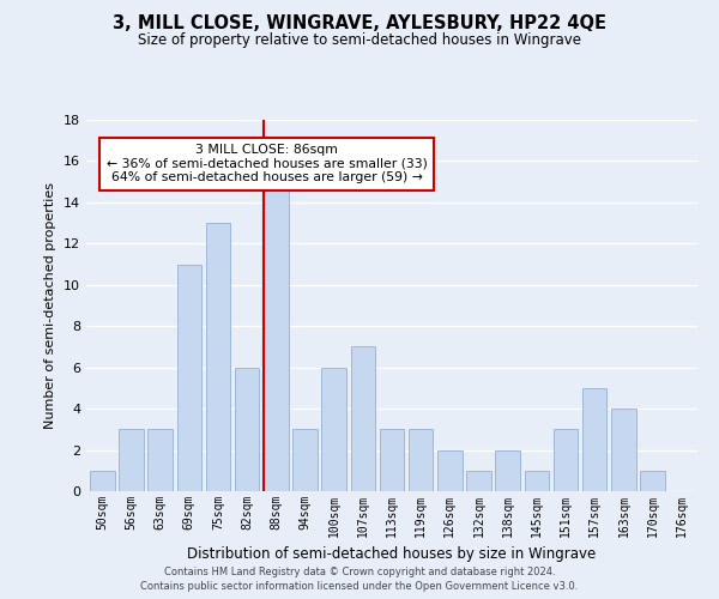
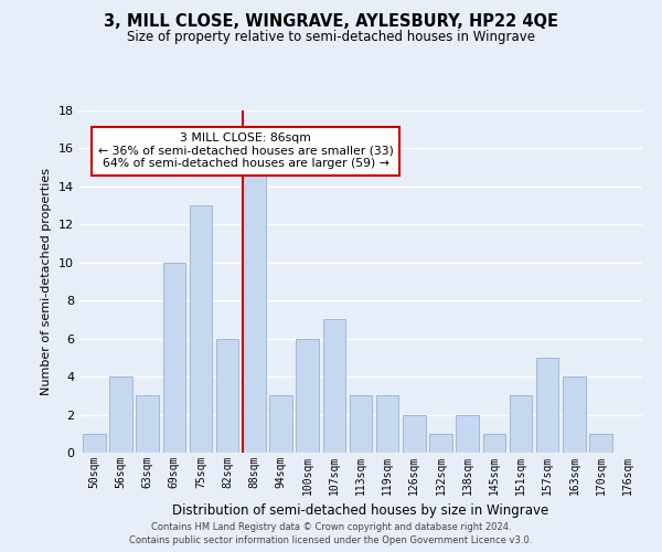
56sqm: 3 -> 4
69sqm: 11 -> 10
